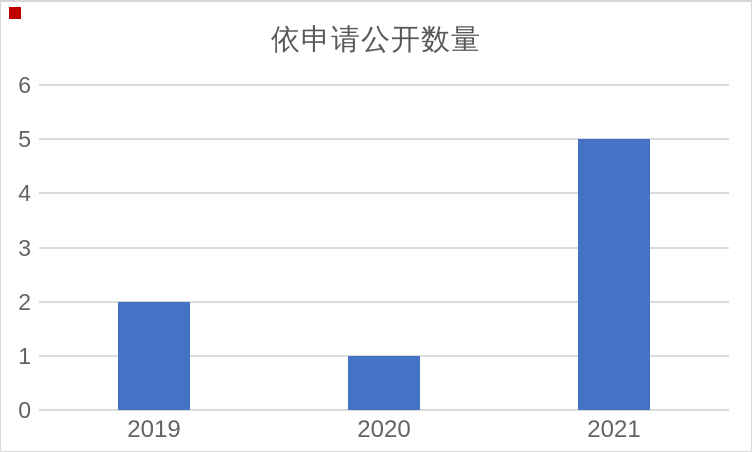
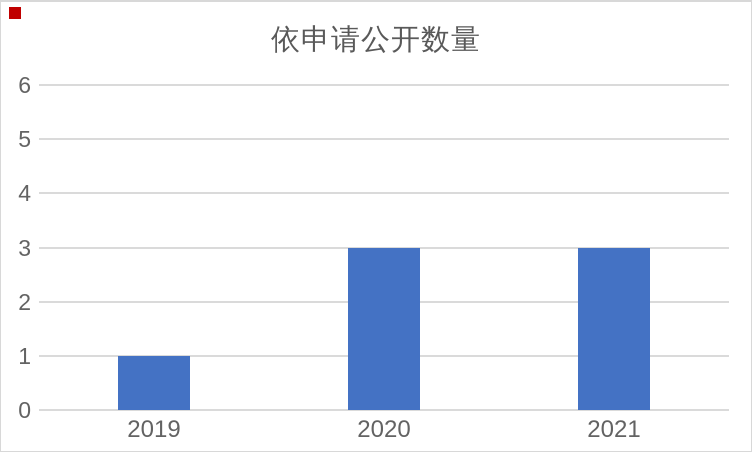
2019: 2 -> 1
2020: 1 -> 3
2021: 5 -> 3
